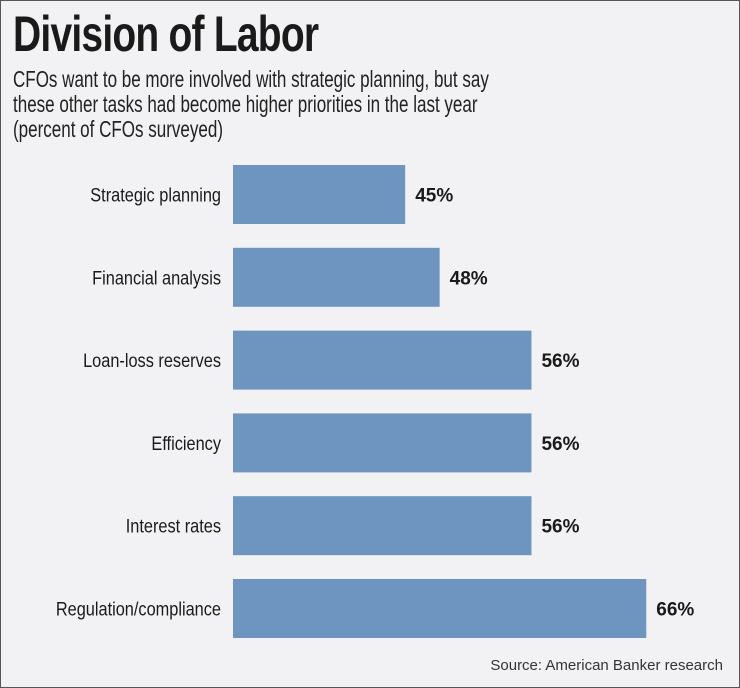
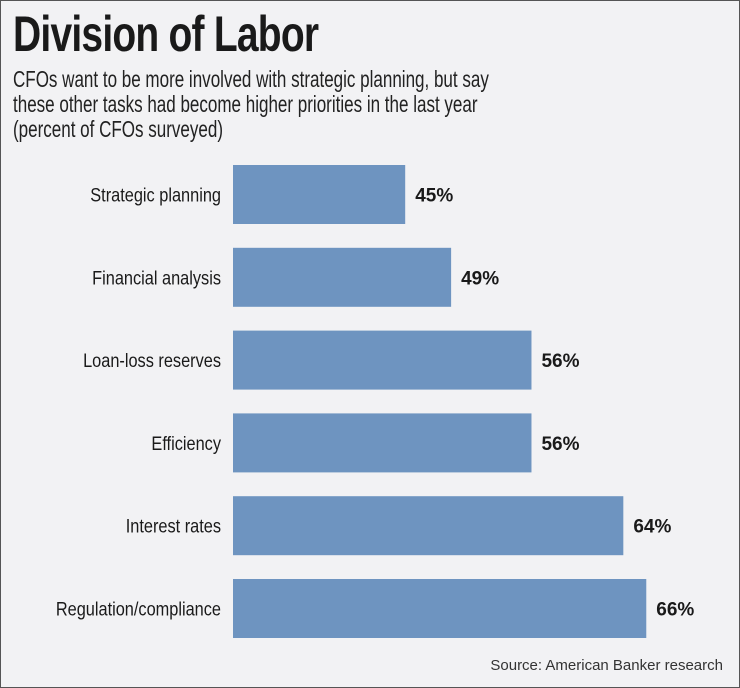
Financial analysis: 48% -> 49%
Interest rates: 56% -> 64%
